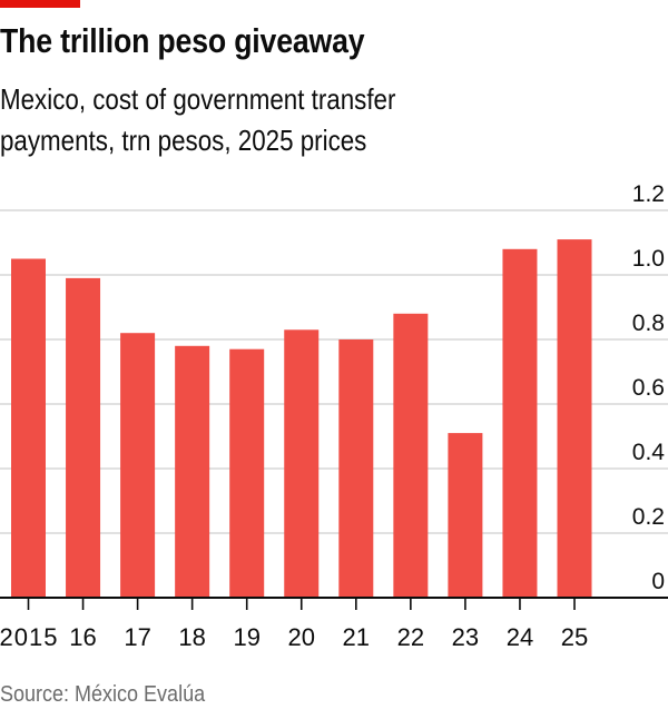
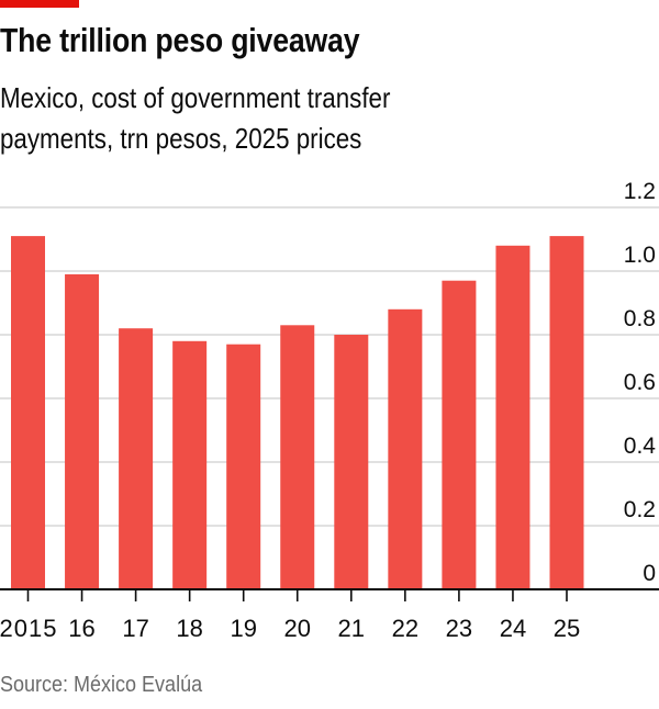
2015: 1.05 -> 1.11
23: 0.51 -> 0.97
